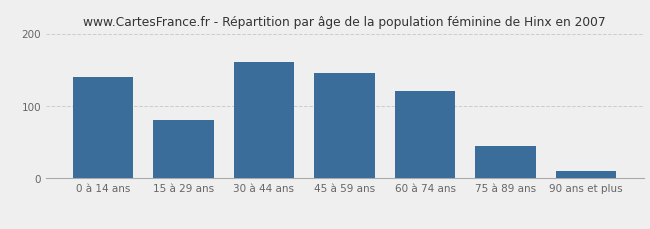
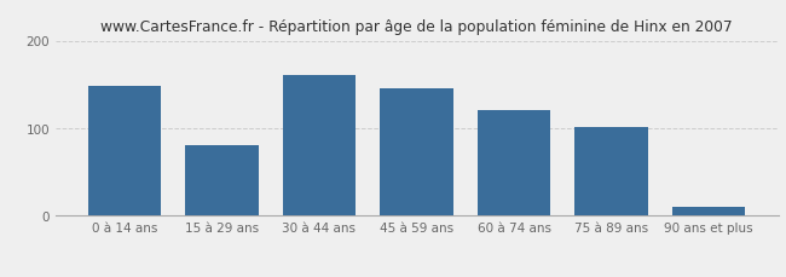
0 à 14 ans: 140 -> 148
75 à 89 ans: 45 -> 102
